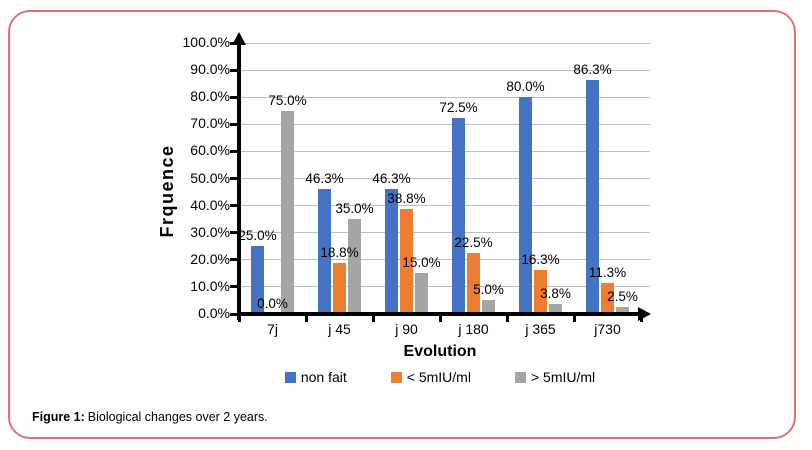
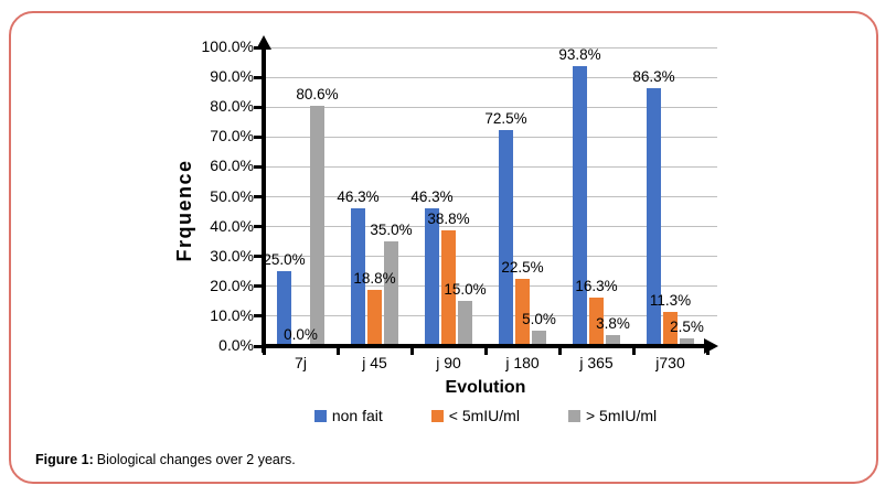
> 5mIU/ml/7j: 75.0% -> 80.6%
non fait/j 365: 80.0% -> 93.8%
